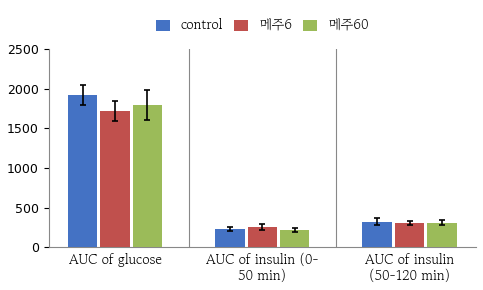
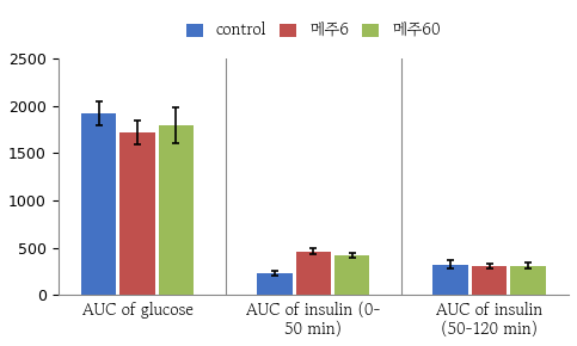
메주6/AUC of insulin (0- 50 min): 260 -> 460
메주60/AUC of insulin (0- 50 min): 220 -> 420
